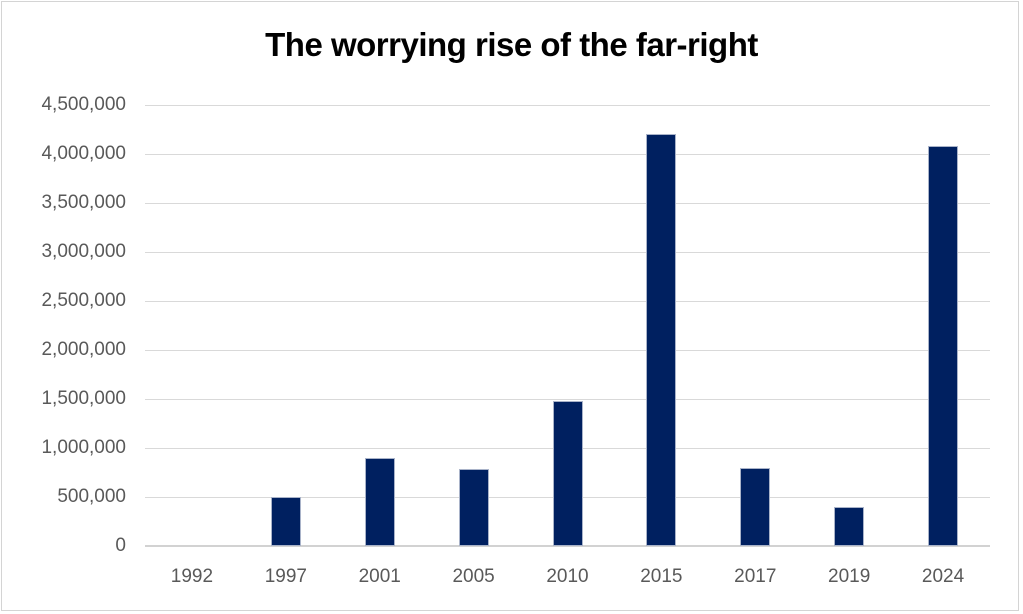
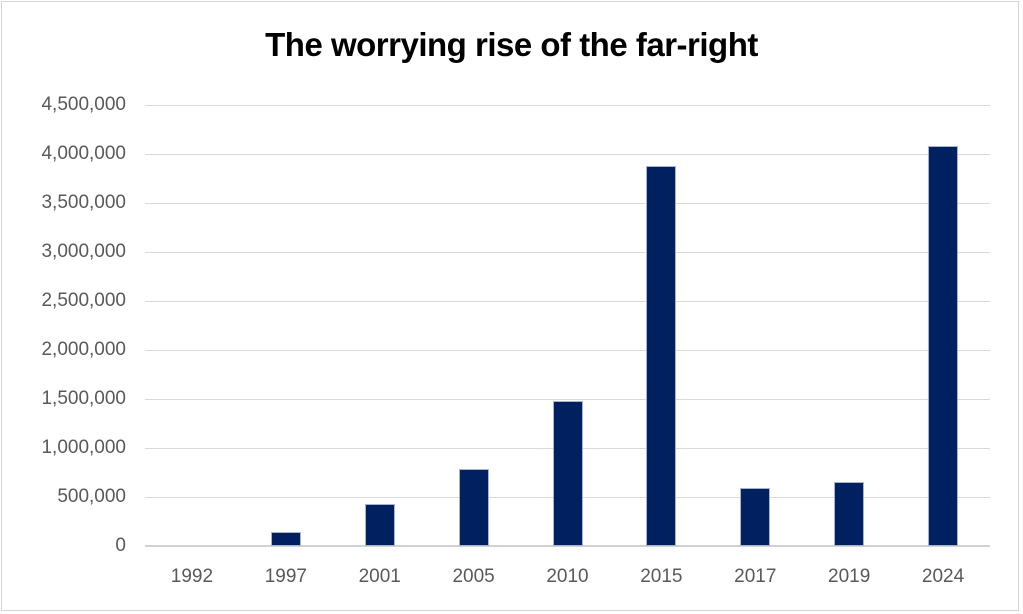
1997: 500000 -> 100000
2001: 900000 -> 400000
2015: 4200000 -> 3900000
2017: 800000 -> 600000
2019: 400000 -> 700000
